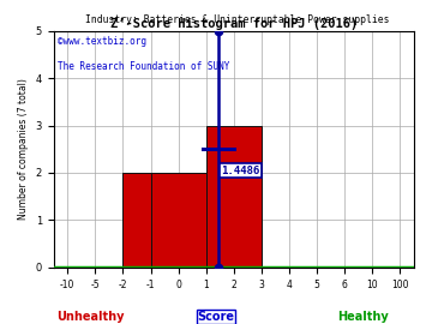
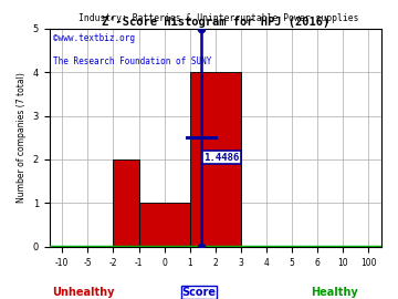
0: 2 -> 1
2: 3 -> 4
